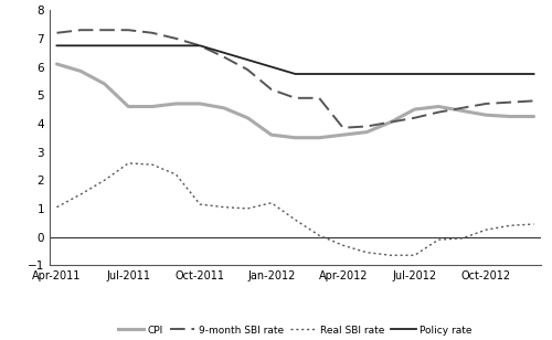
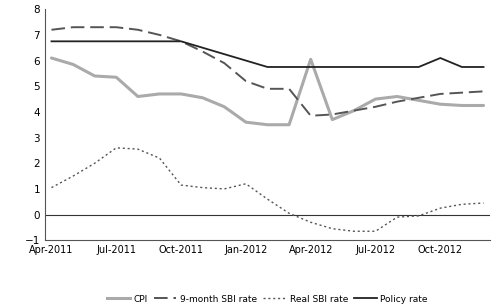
CPI/Jul-2011: 4.60 -> 5.35
CPI/Apr-2012: 3.60 -> 6.05
Policy rate/Oct-2012: 5.75 -> 6.10
